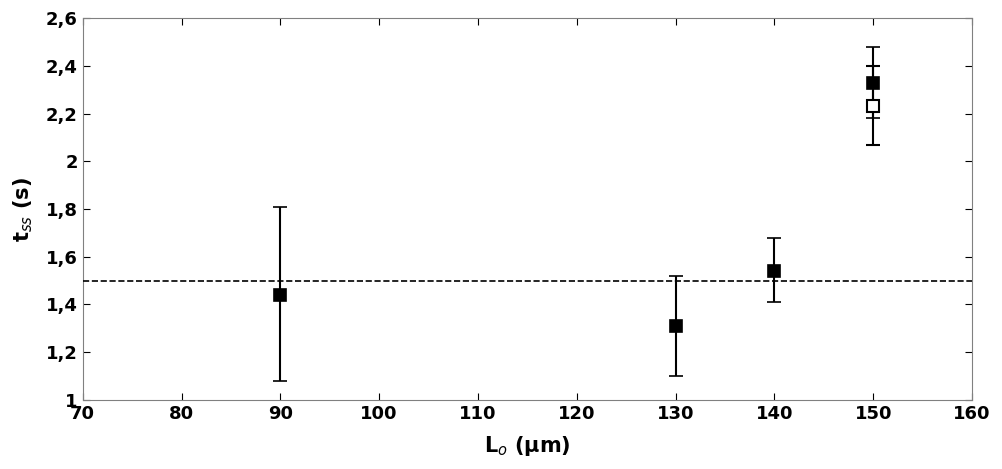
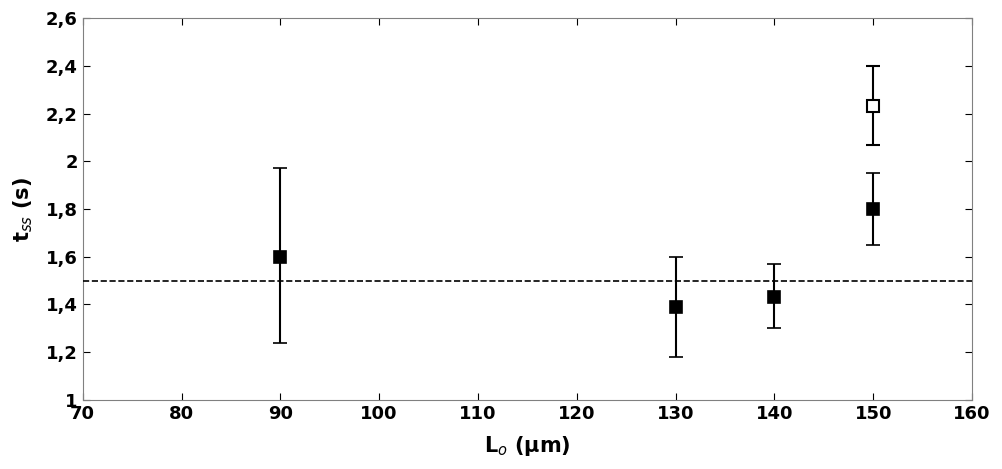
90: 1,44 -> 1,60
130: 1,31 -> 1,39
140: 1,54 -> 1,43
150: 2,33 -> 1,80
